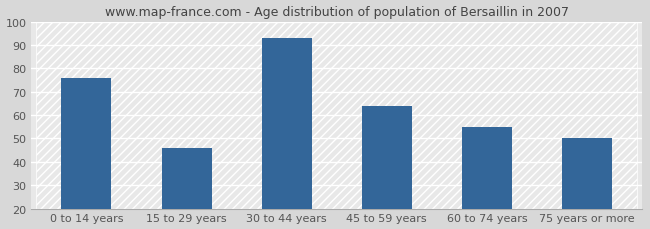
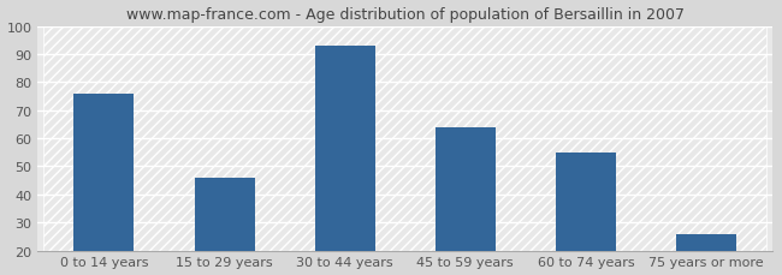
75 years or more: 50 -> 26
